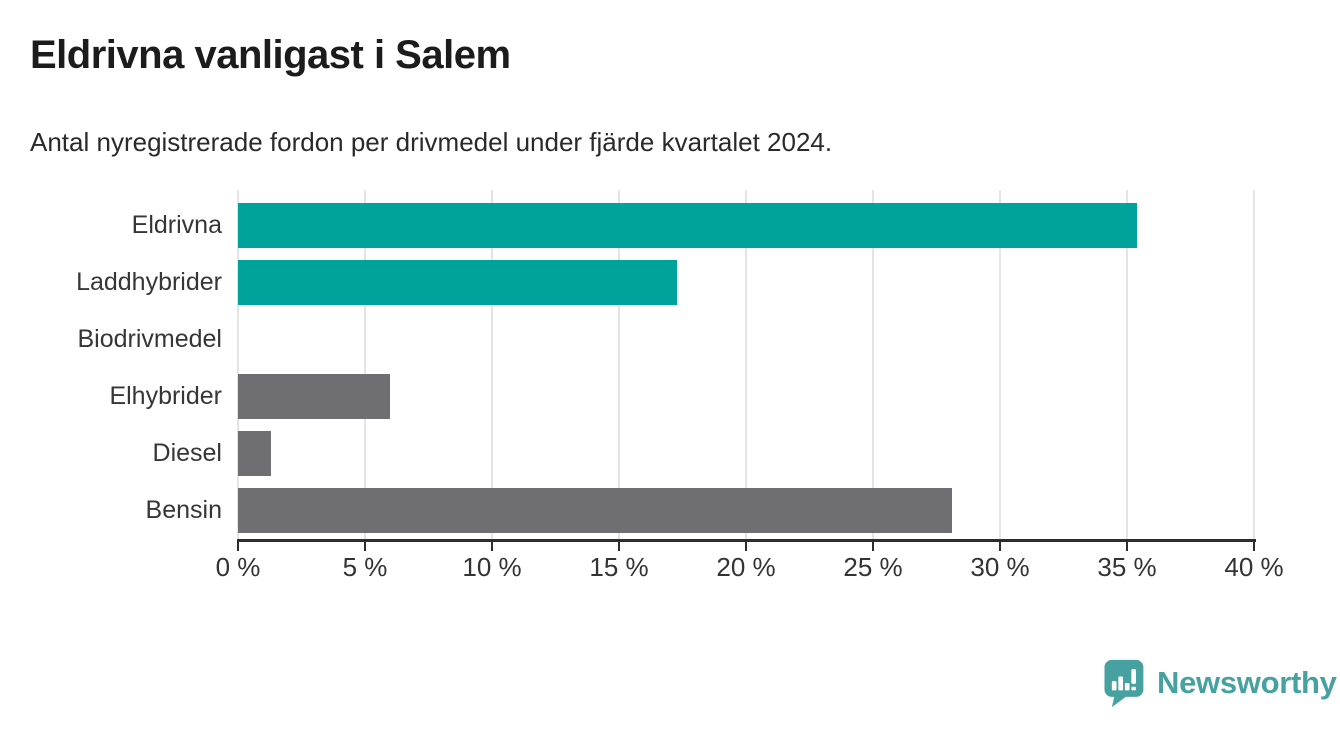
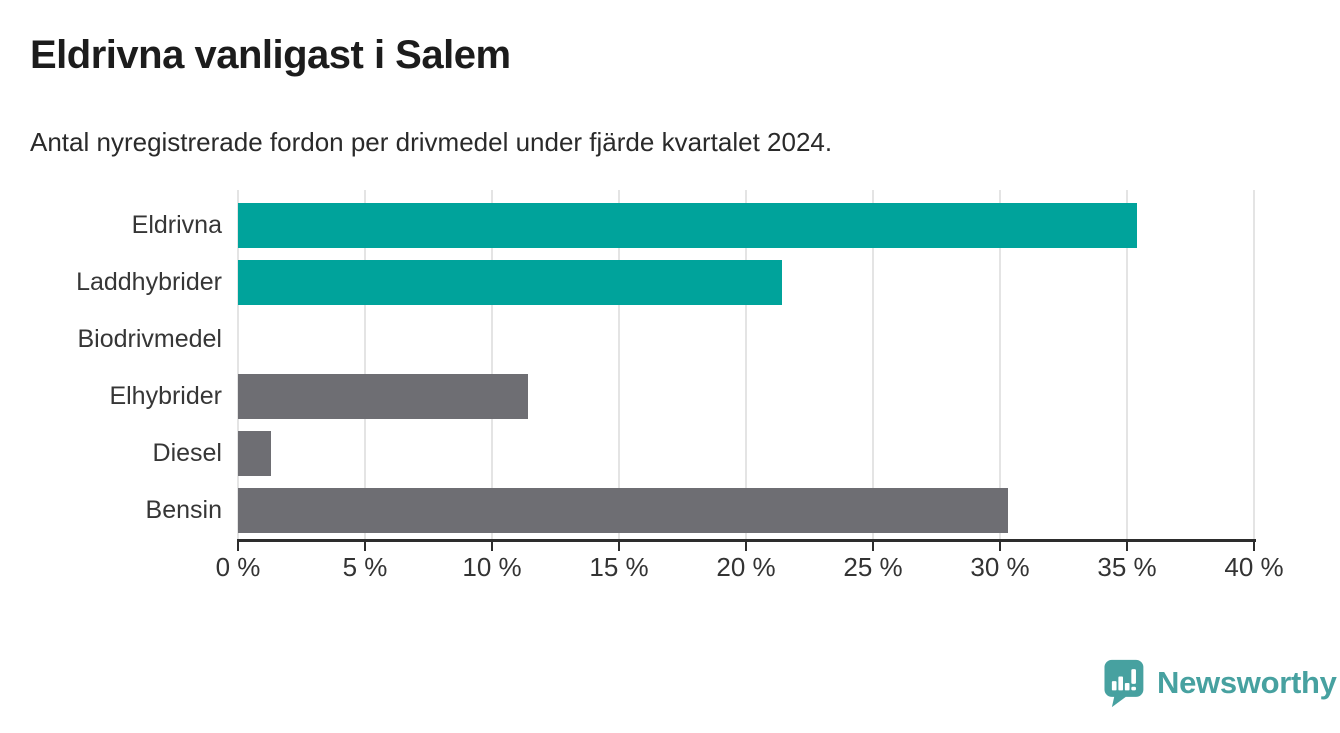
Laddhybrider: 17.3% -> 21.4%
Elhybrider: 6.0% -> 11.4%
Bensin: 28.1% -> 30.3%
